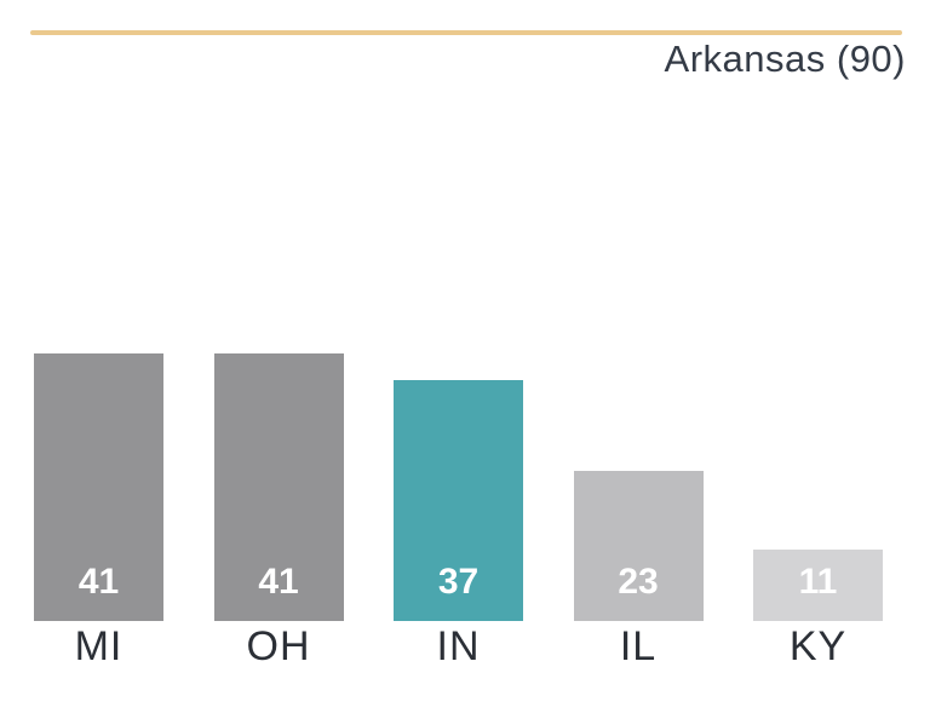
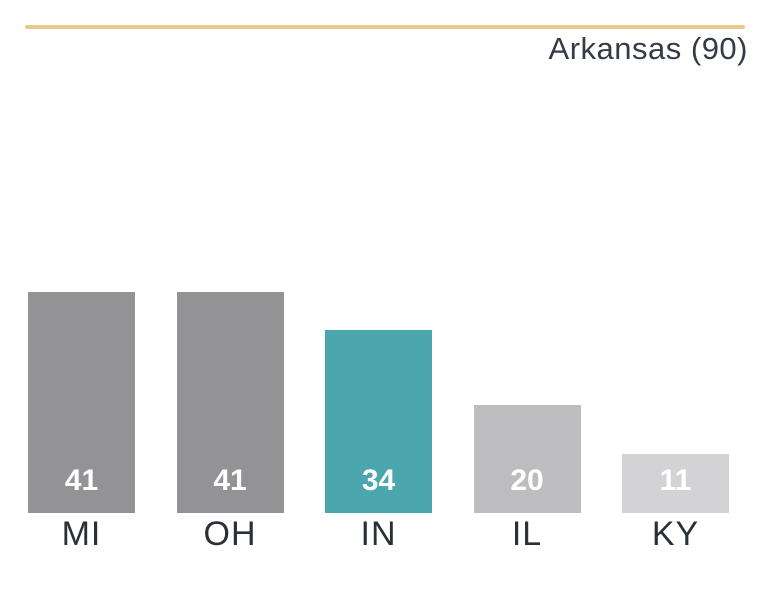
IN: 37 -> 34
IL: 23 -> 20
